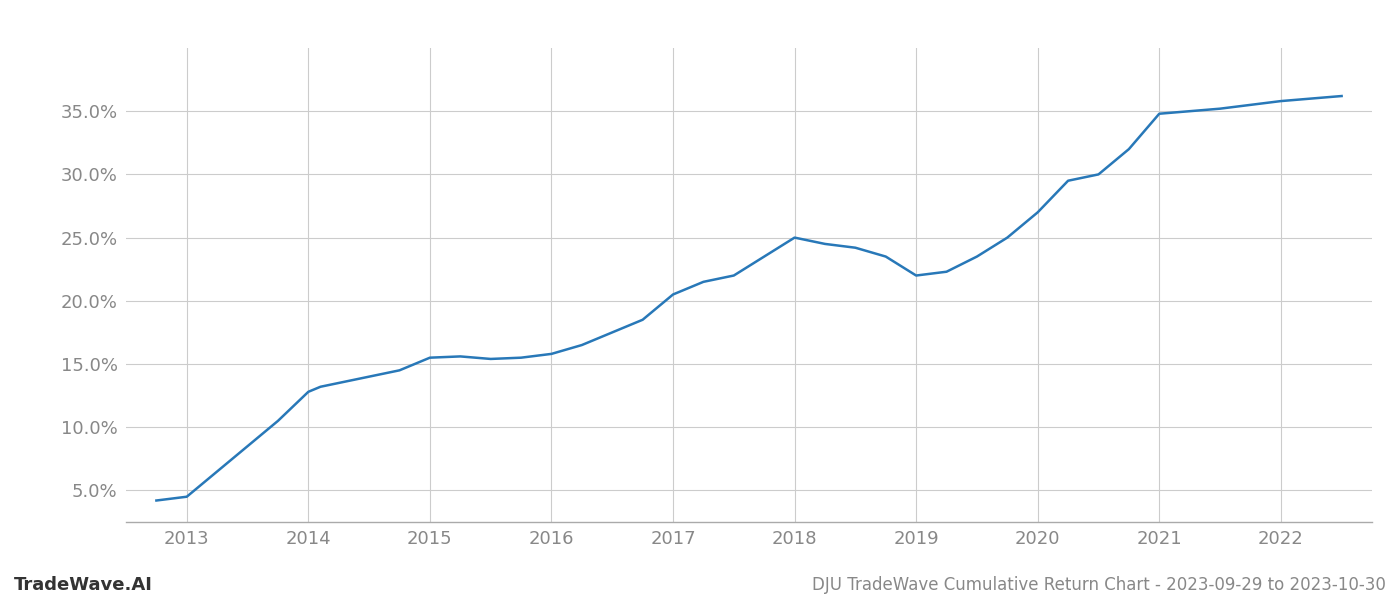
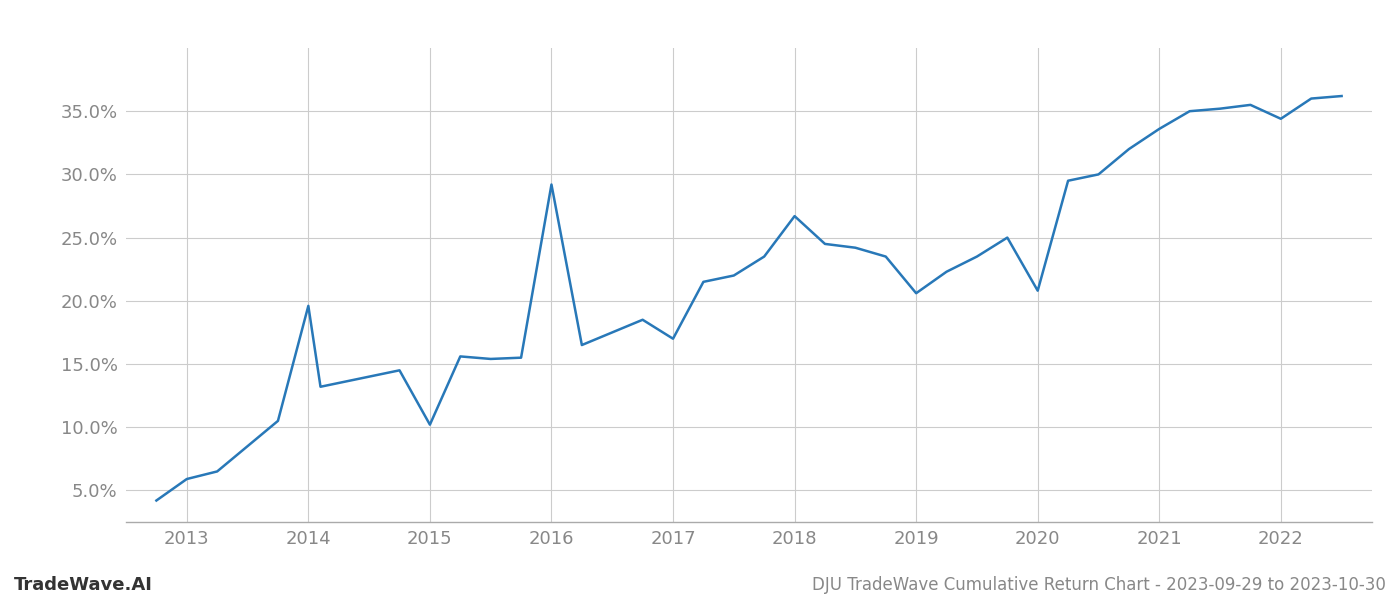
2013: 4.5% -> 5.9%
2014: 12.8% -> 19.6%
2015: 15.5% -> 10.2%
2016: 15.8% -> 29.2%
2017: 20.5% -> 17.0%
2018: 25.0% -> 26.7%
2019: 22.0% -> 20.6%
2020: 27.0% -> 20.8%
2021: 34.8% -> 33.6%
2022: 35.8% -> 34.4%
